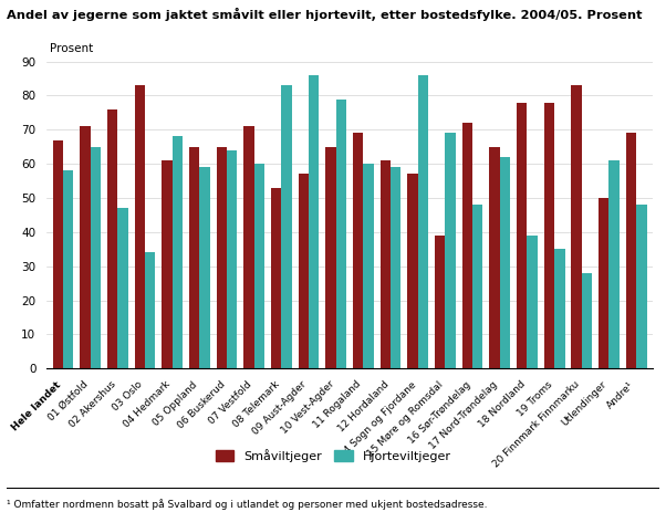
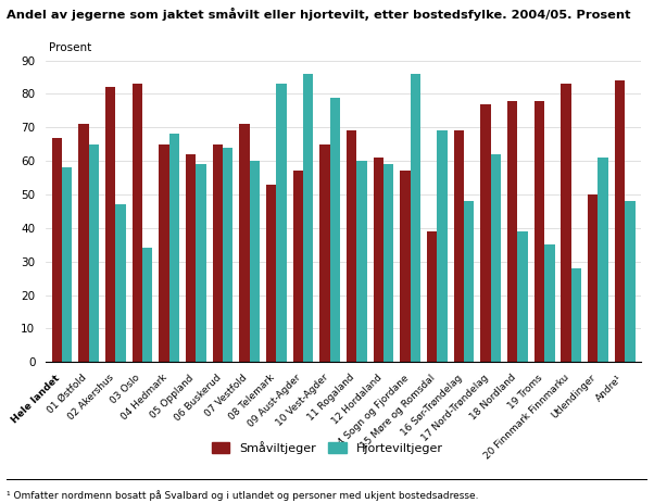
Småviltjeger/02 Akershus: 76 -> 82
Småviltjeger/04 Hedmark: 61 -> 65
Småviltjeger/05 Oppland: 65 -> 62
Småviltjeger/16 Sør-Trøndelag: 72 -> 69
Småviltjeger/17 Nord-Trøndelag: 65 -> 77
Småviltjeger/Andre¹: 69 -> 84
